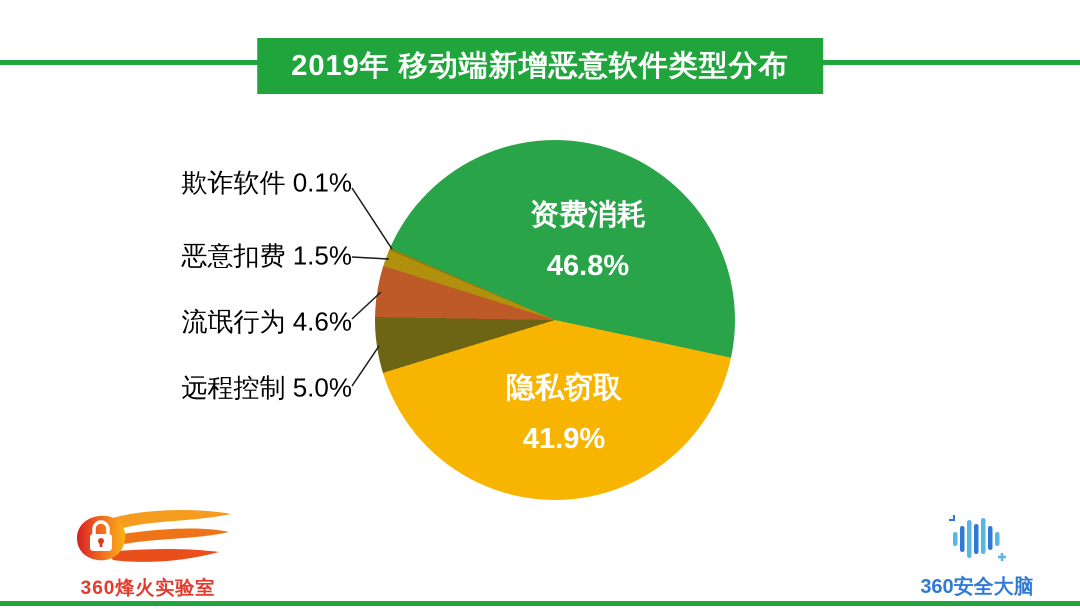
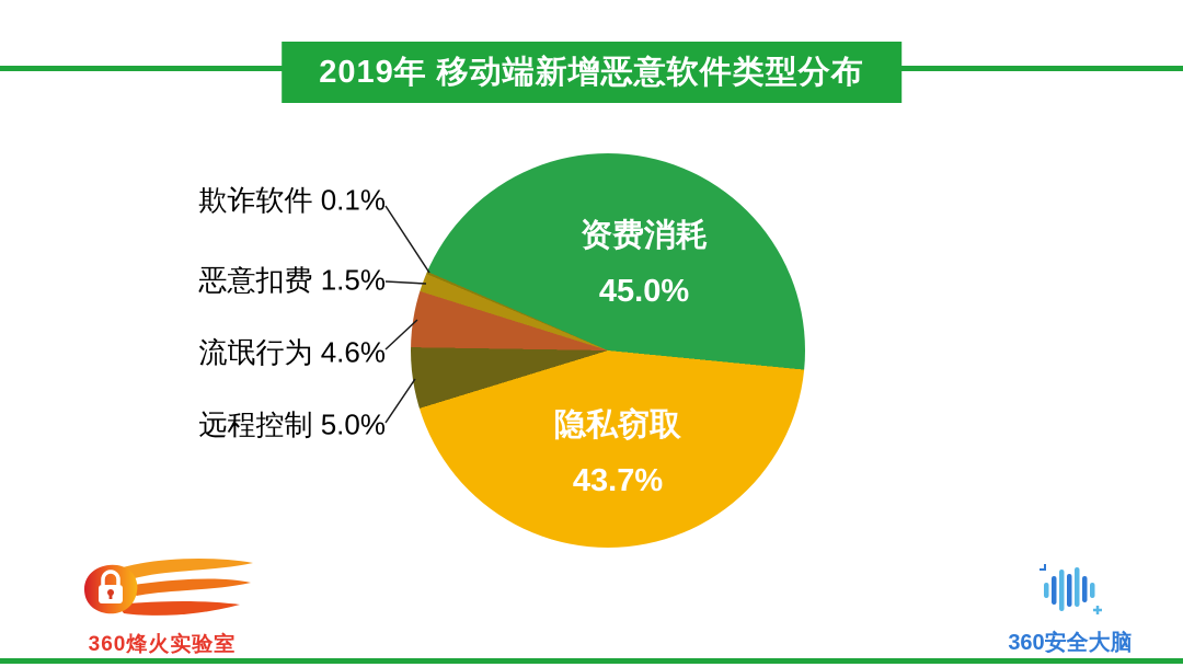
资费消耗: 46.8% -> 45.0%
隐私窃取: 41.9% -> 43.7%
